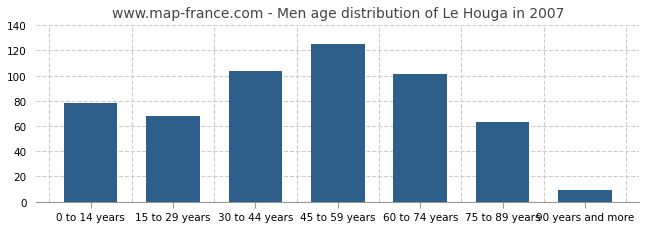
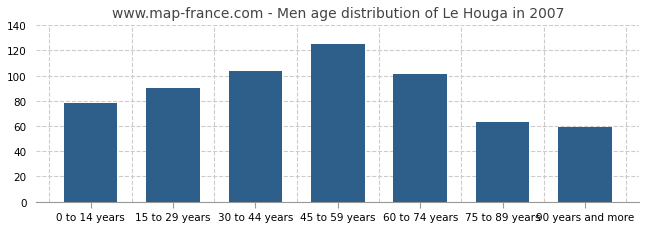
15 to 29 years: 68 -> 90
90 years and more: 9 -> 59
